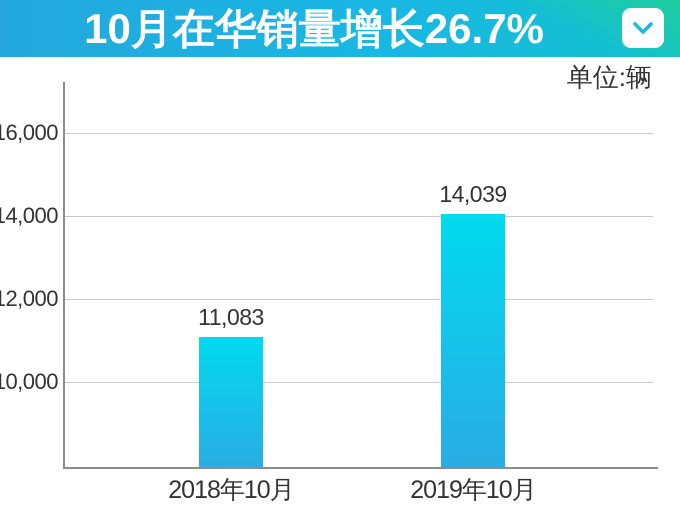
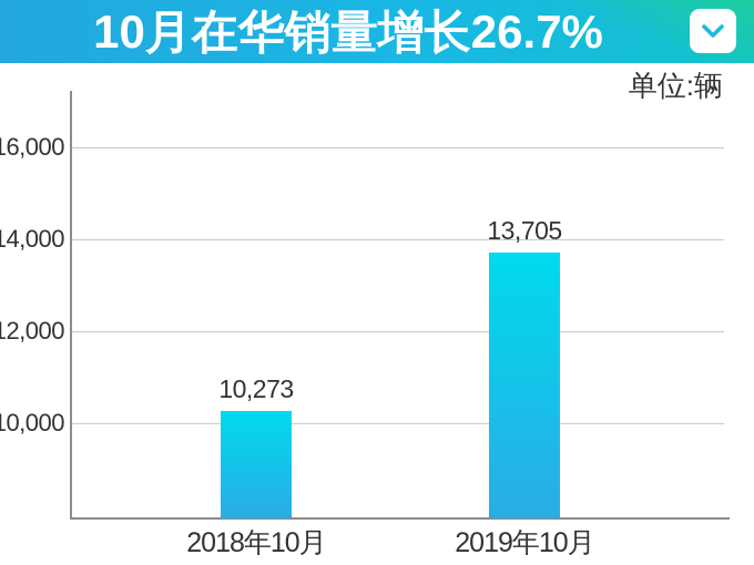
2018年10月: 11,083 -> 10,273
2019年10月: 14,039 -> 13,705
